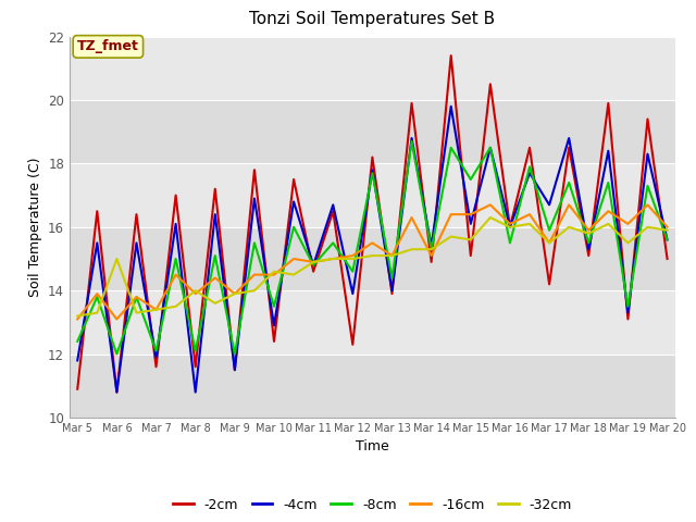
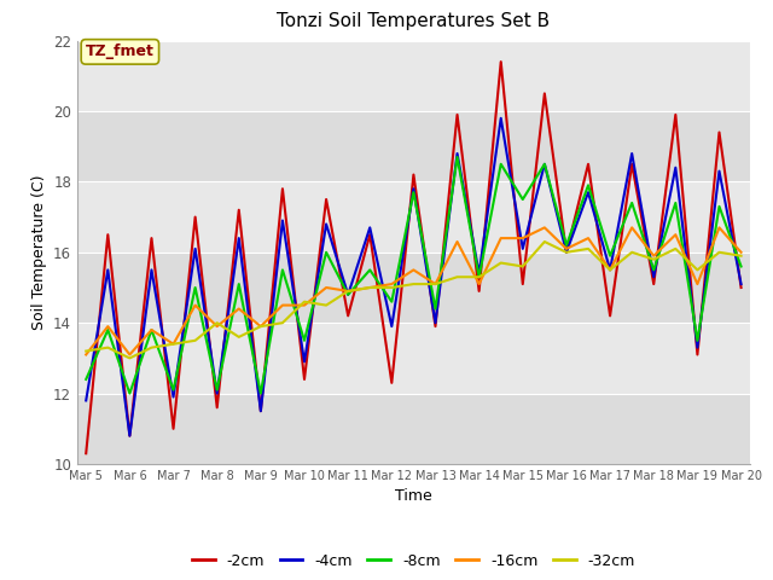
-2cm/Mar 5: 10.9 -> 10.3
-32cm/Mar 6: 15.0 -> 13.0
-2cm/Mar 7: 11.6 -> 11.0
-4cm/Mar 8: 10.8 -> 12.0
-2cm/Mar 11: 14.6 -> 14.2
-8cm/Mar 16: 15.5 -> 16.2
-4cm/Mar 17: 16.7 -> 15.5
-16cm/Mar 19: 16.1 -> 15.1
-4cm/Mar 20: 15.6 -> 15.1
